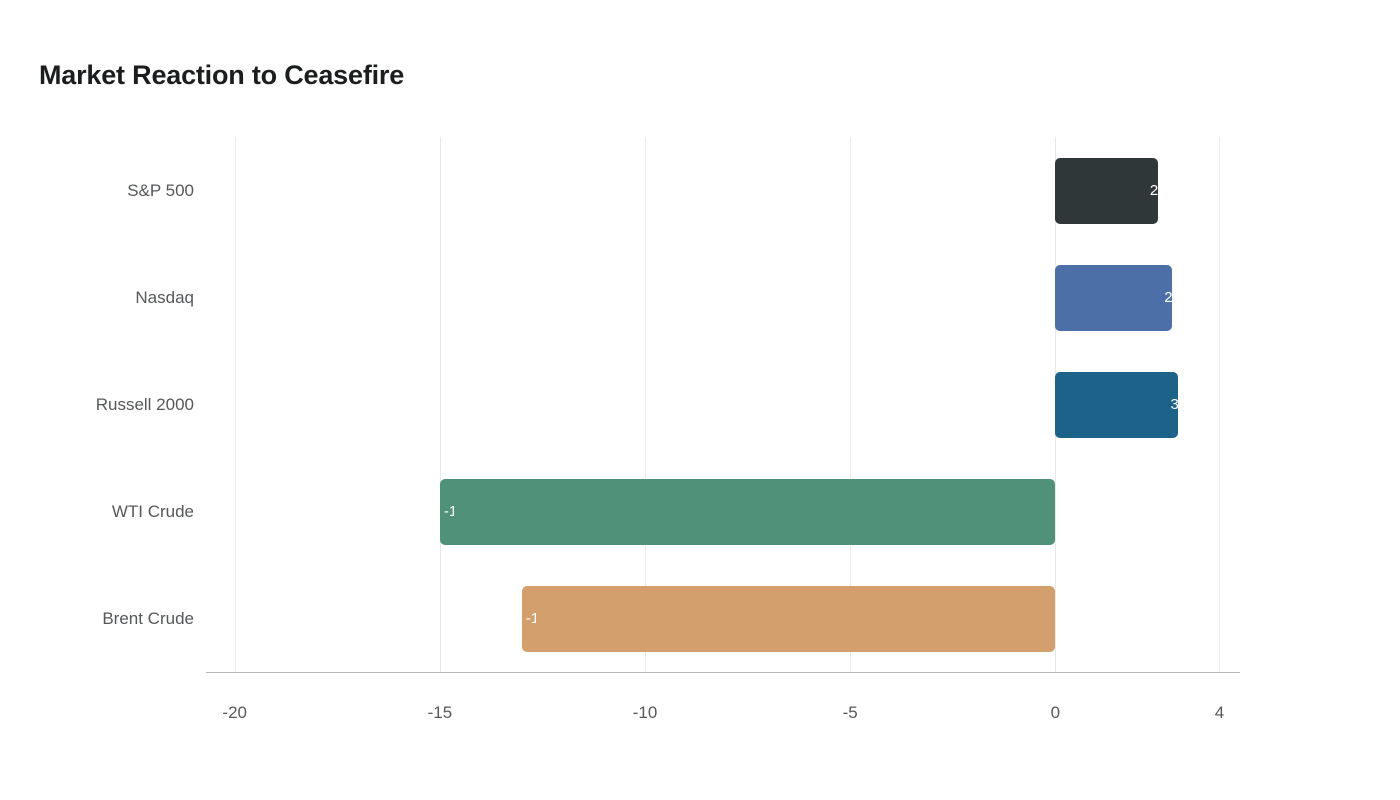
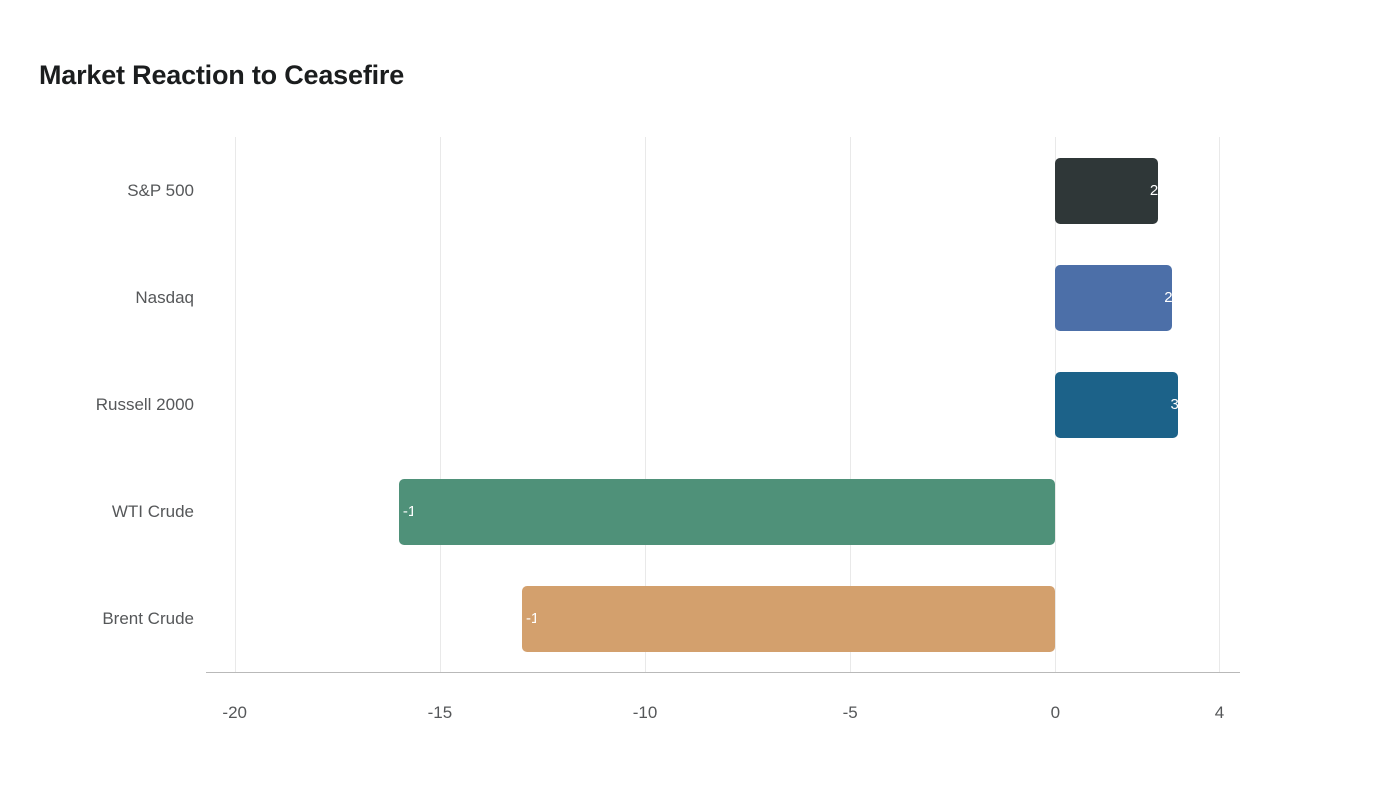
WTI Crude: -15.0 -> -16.0
